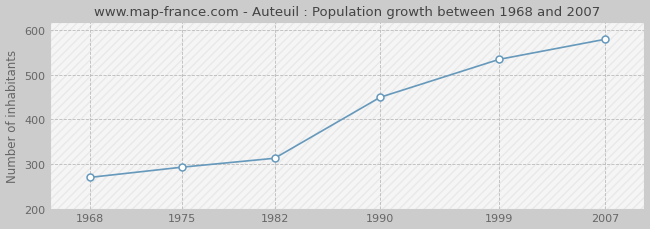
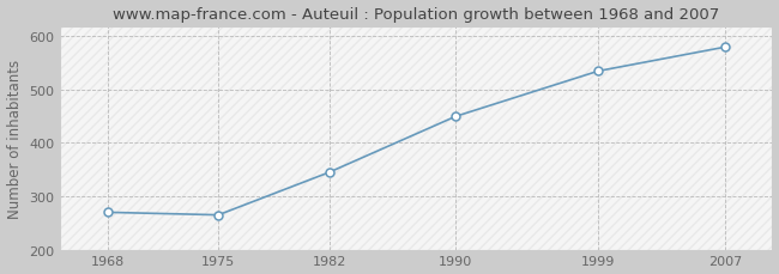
1975: 293 -> 265
1982: 313 -> 345
